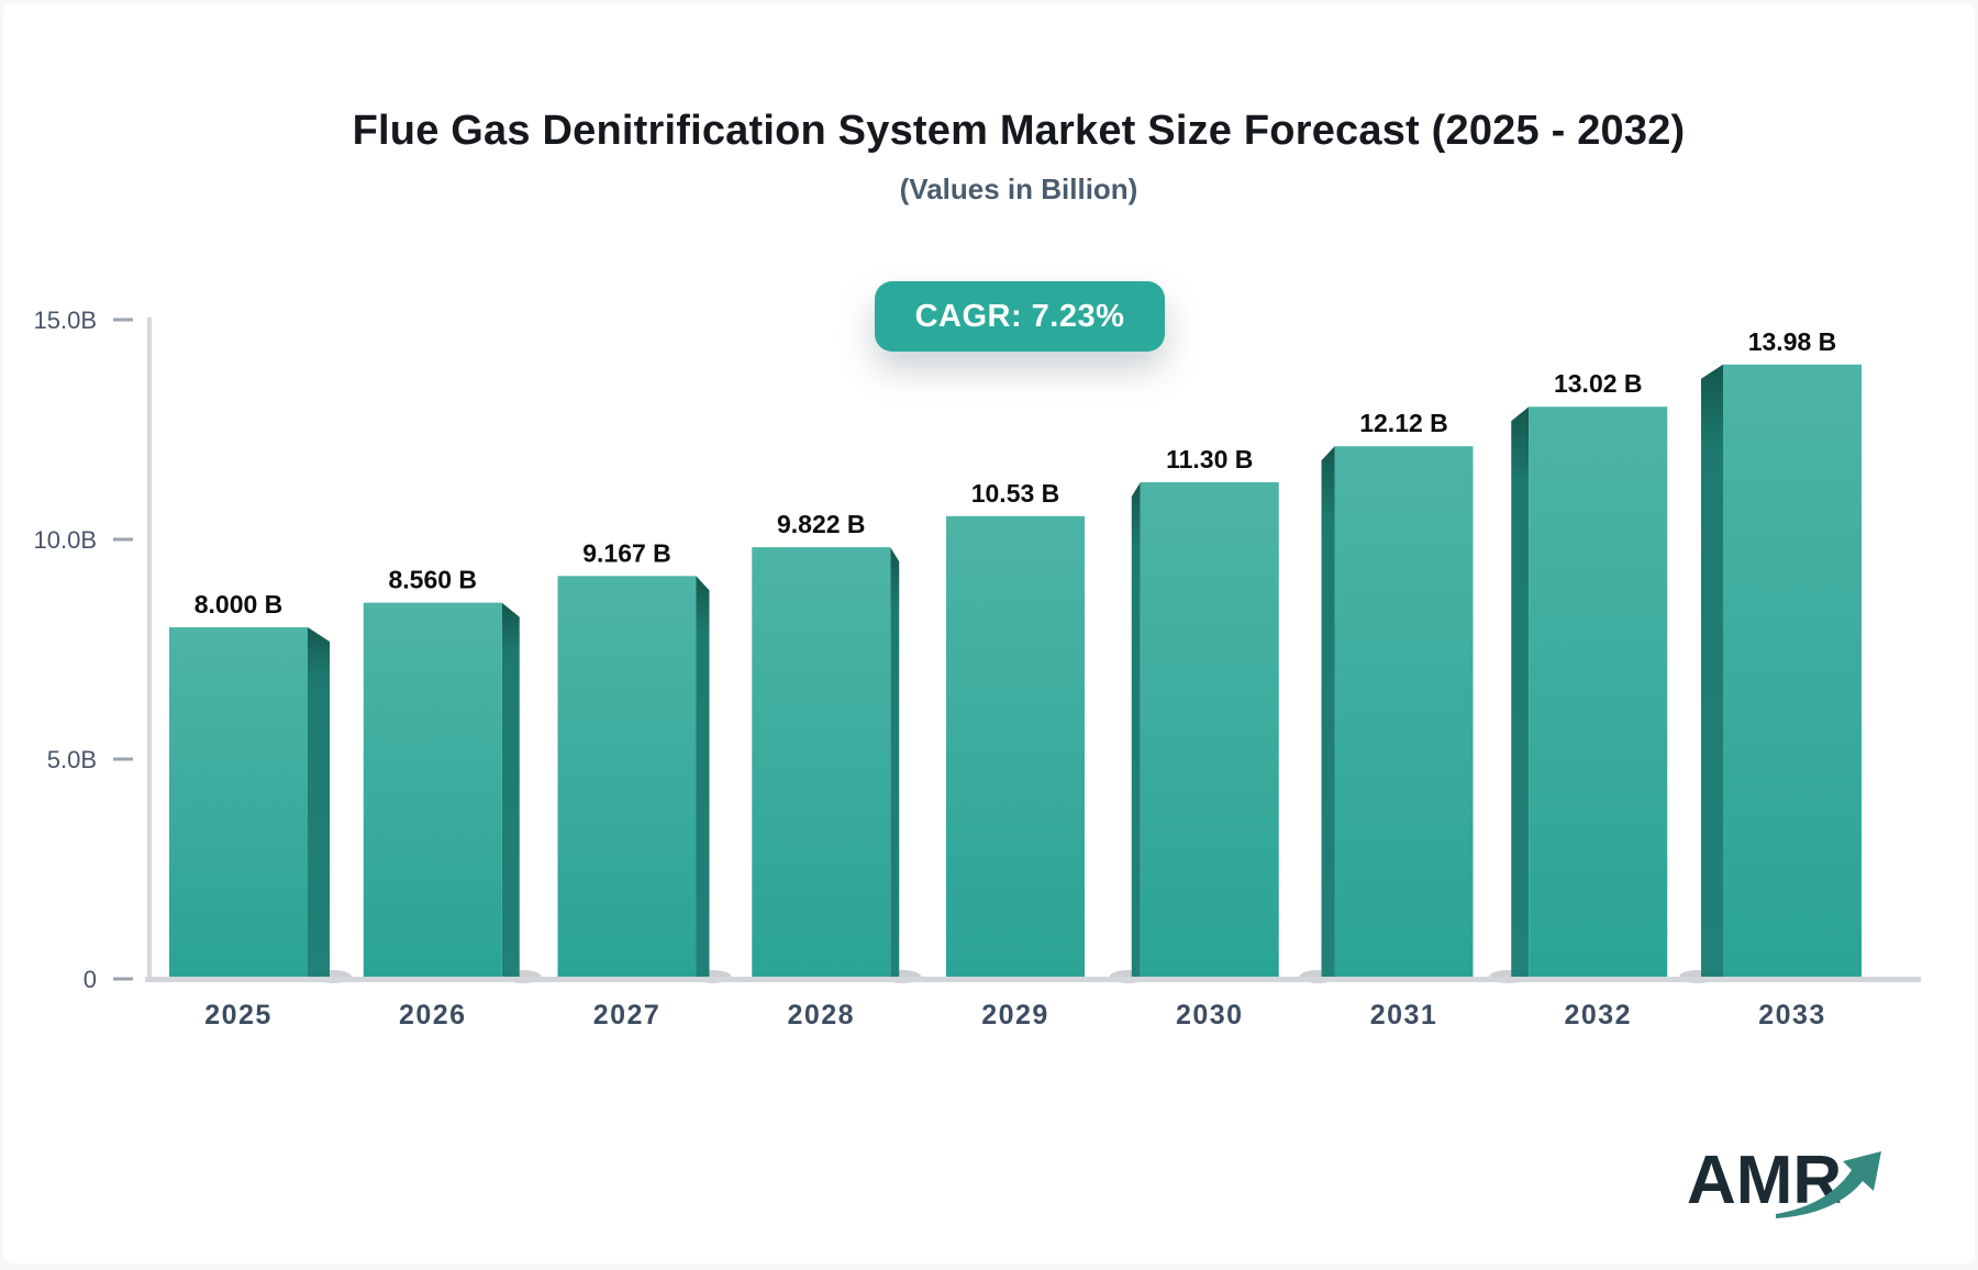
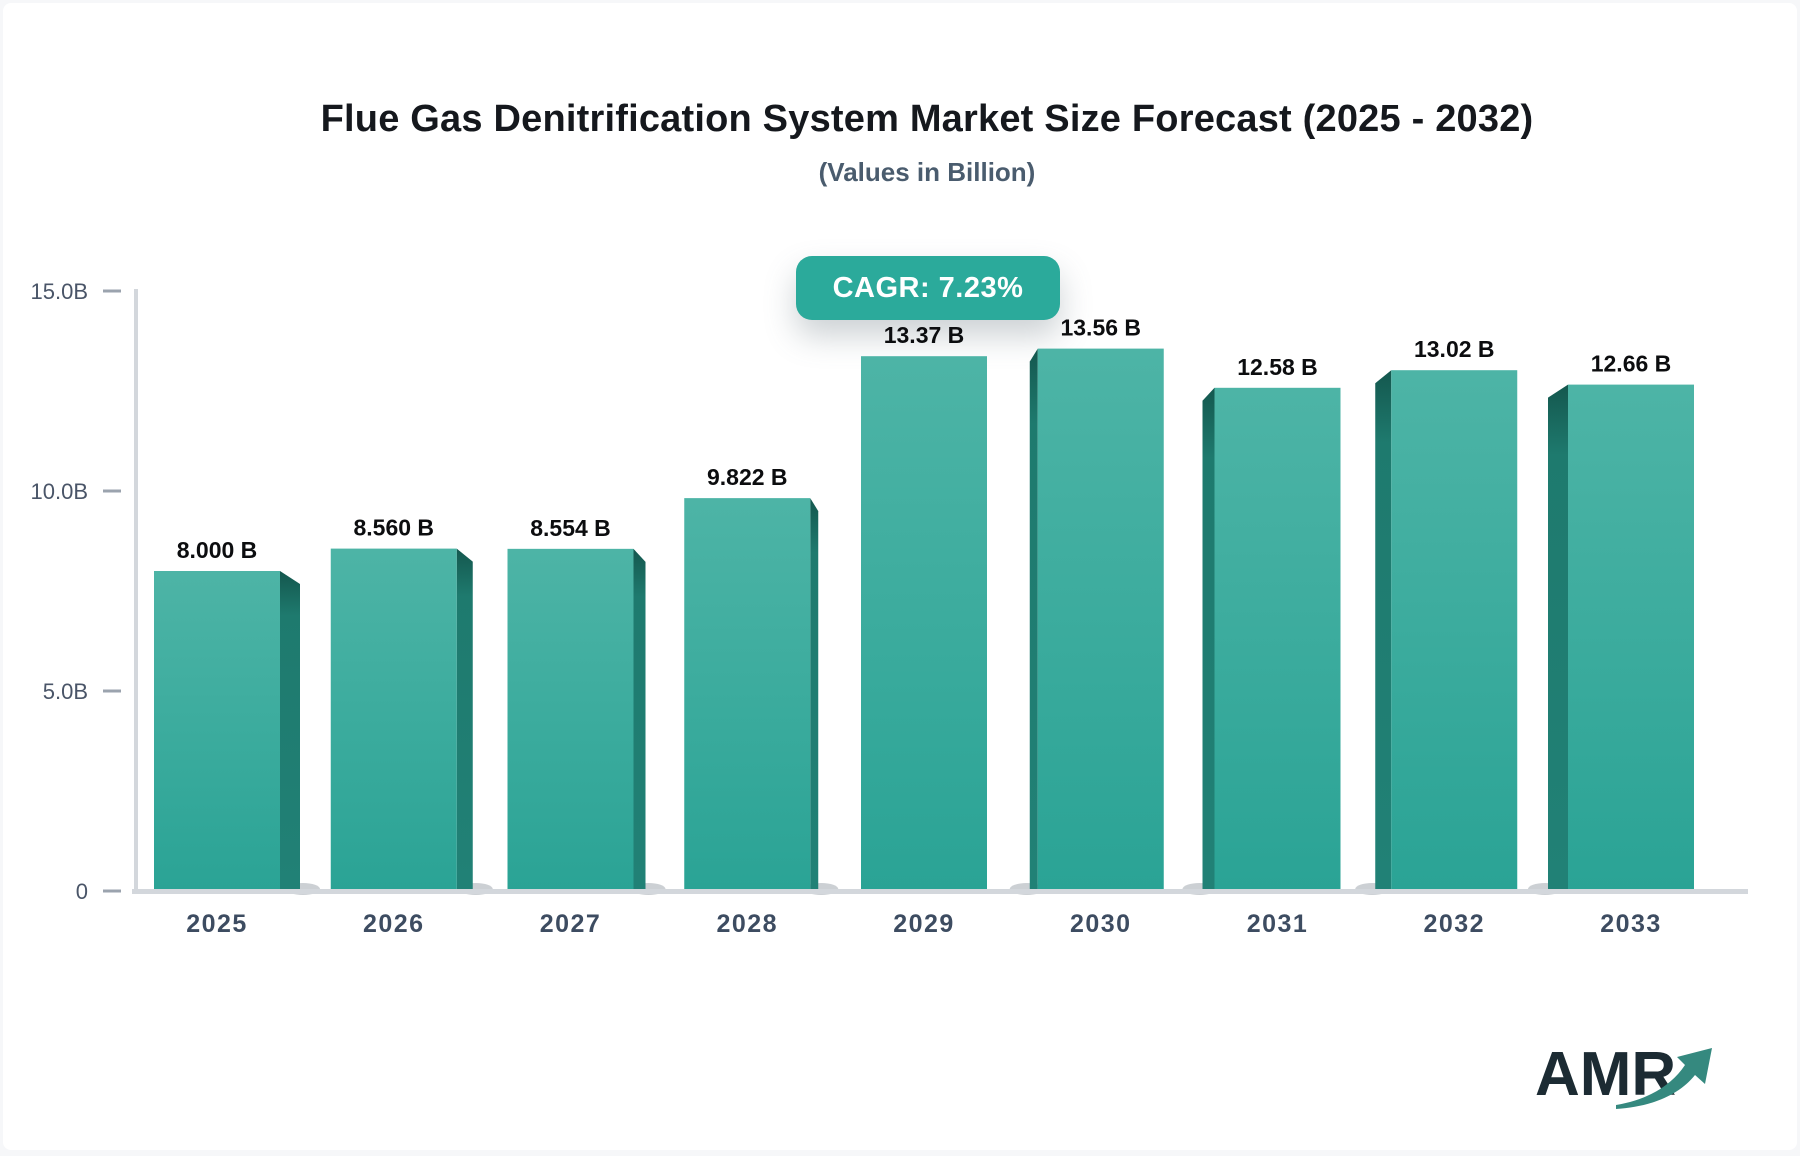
2027: 9.167 -> 8.554
2029: 10.53 -> 13.37
2030: 11.30 -> 13.56
2031: 12.12 -> 12.58
2033: 13.98 -> 12.66
